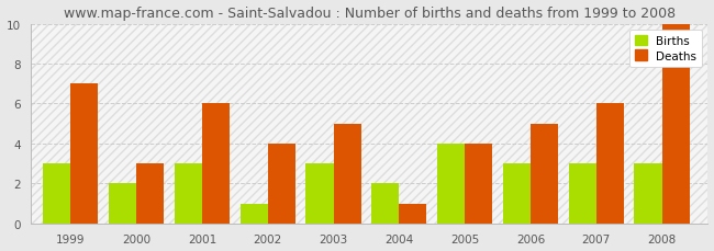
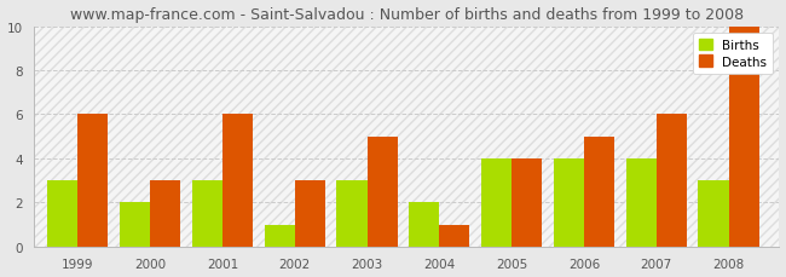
Deaths/1999: 7 -> 6
Deaths/2002: 4 -> 3
Births/2006: 3 -> 4
Births/2007: 3 -> 4
